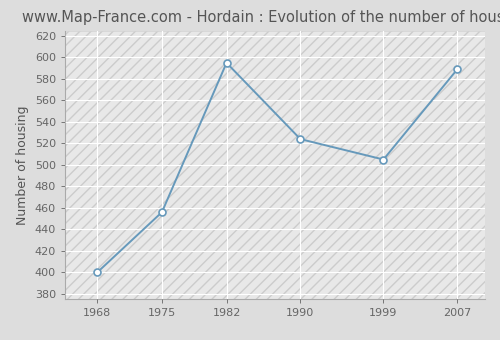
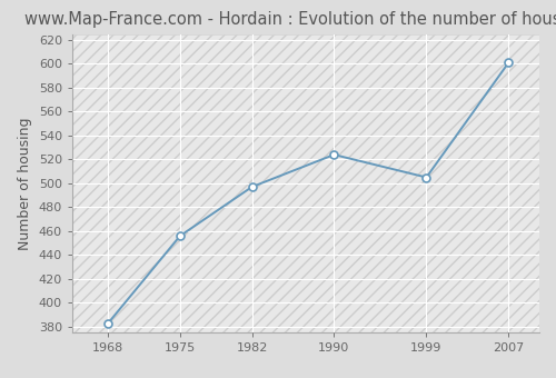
1968: 400 -> 383
1982: 595 -> 497
2007: 589 -> 601
